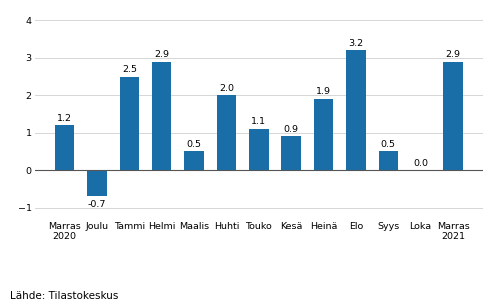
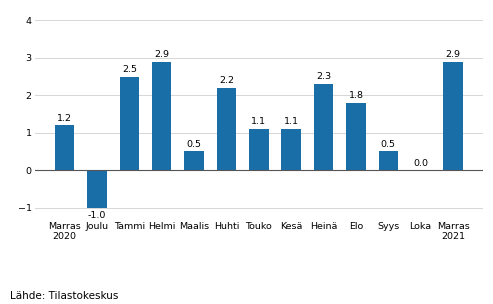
Joulu: -0.7 -> -1.0
Huhti: 2.0 -> 2.2
Kesä: 0.9 -> 1.1
Heinä: 1.9 -> 2.3
Elo: 3.2 -> 1.8
